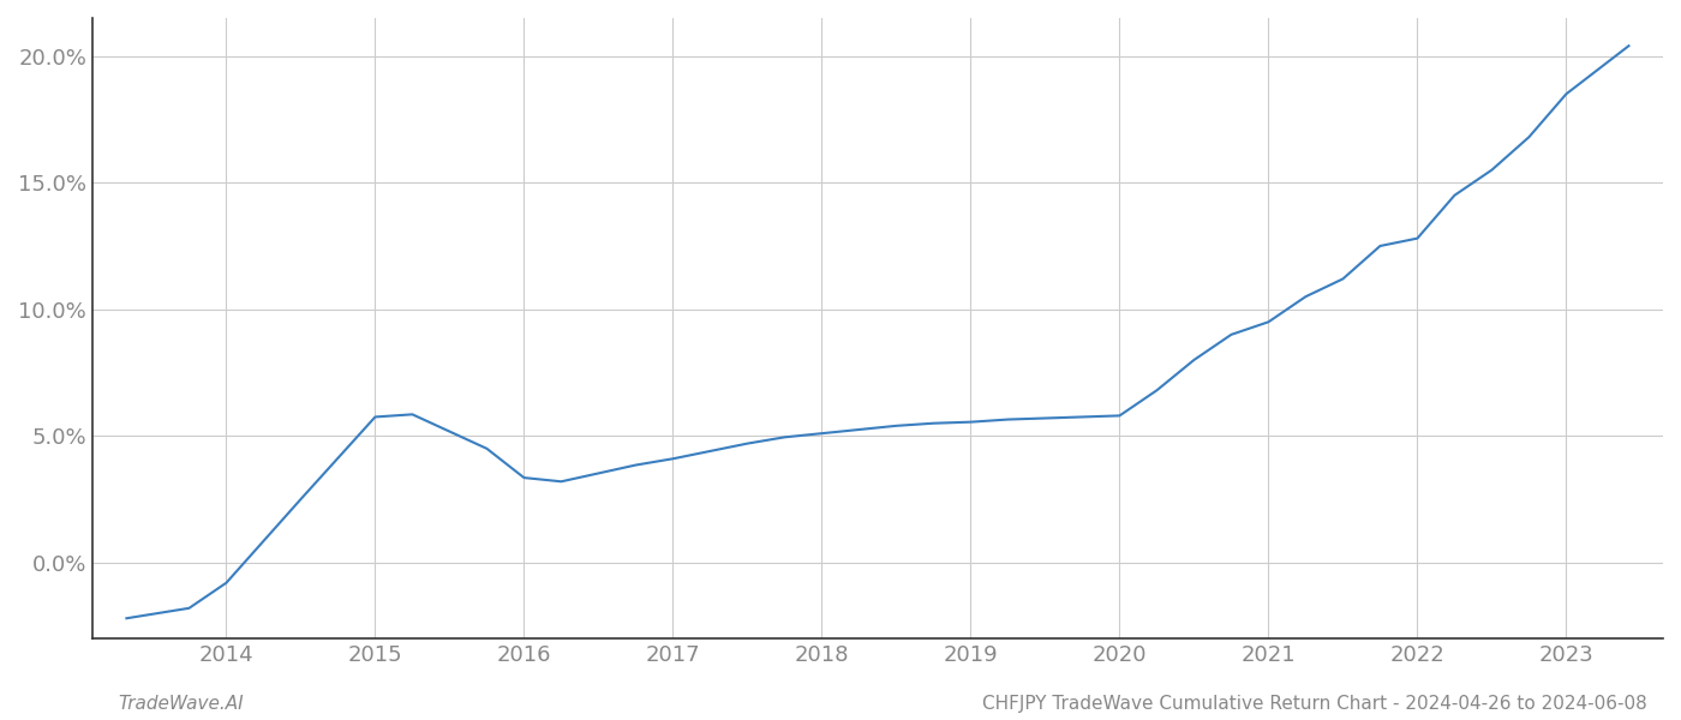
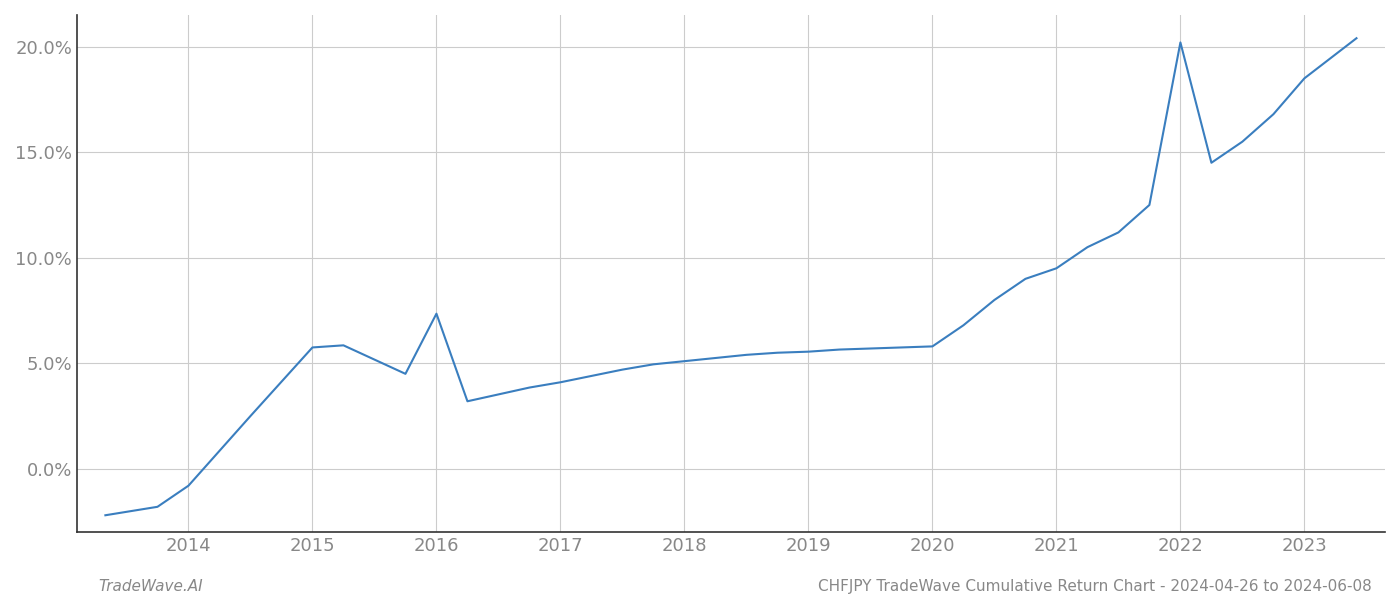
2016: 3.35% -> 7.35%
2022: 12.80% -> 20.20%
